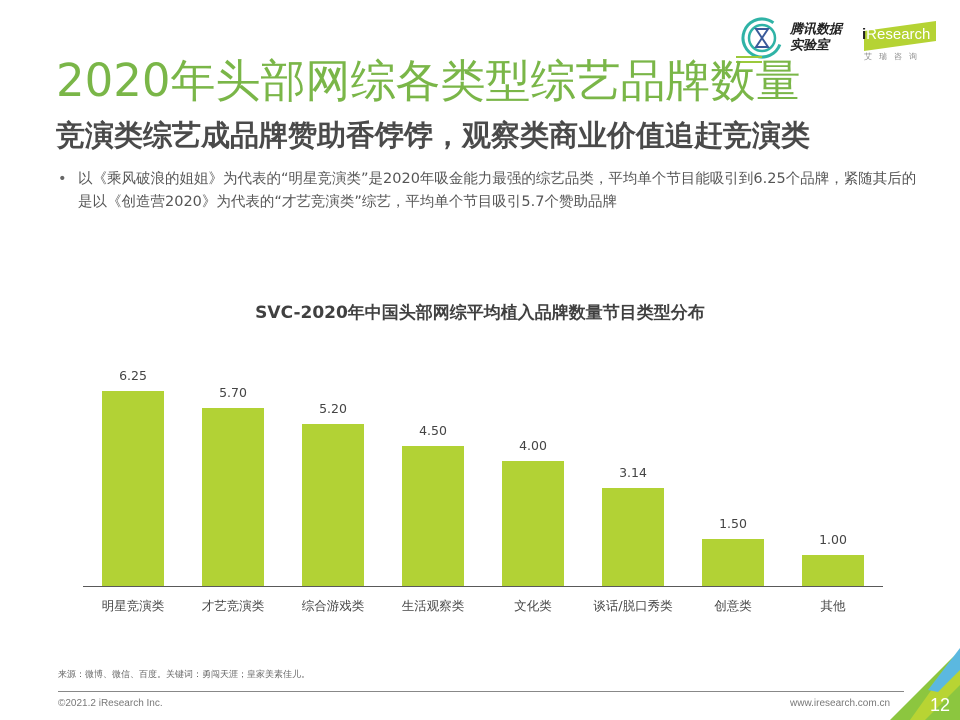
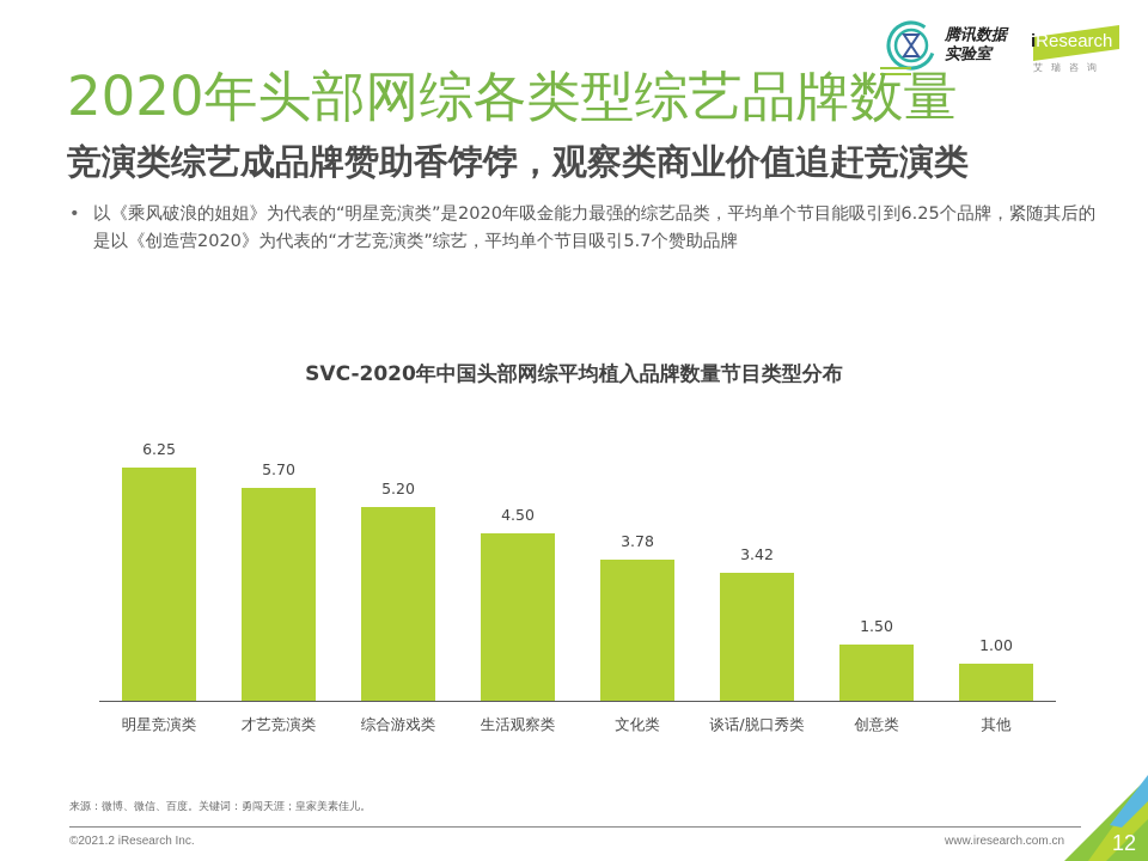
文化类: 4.00 -> 3.78
谈话/脱口秀类: 3.14 -> 3.42
